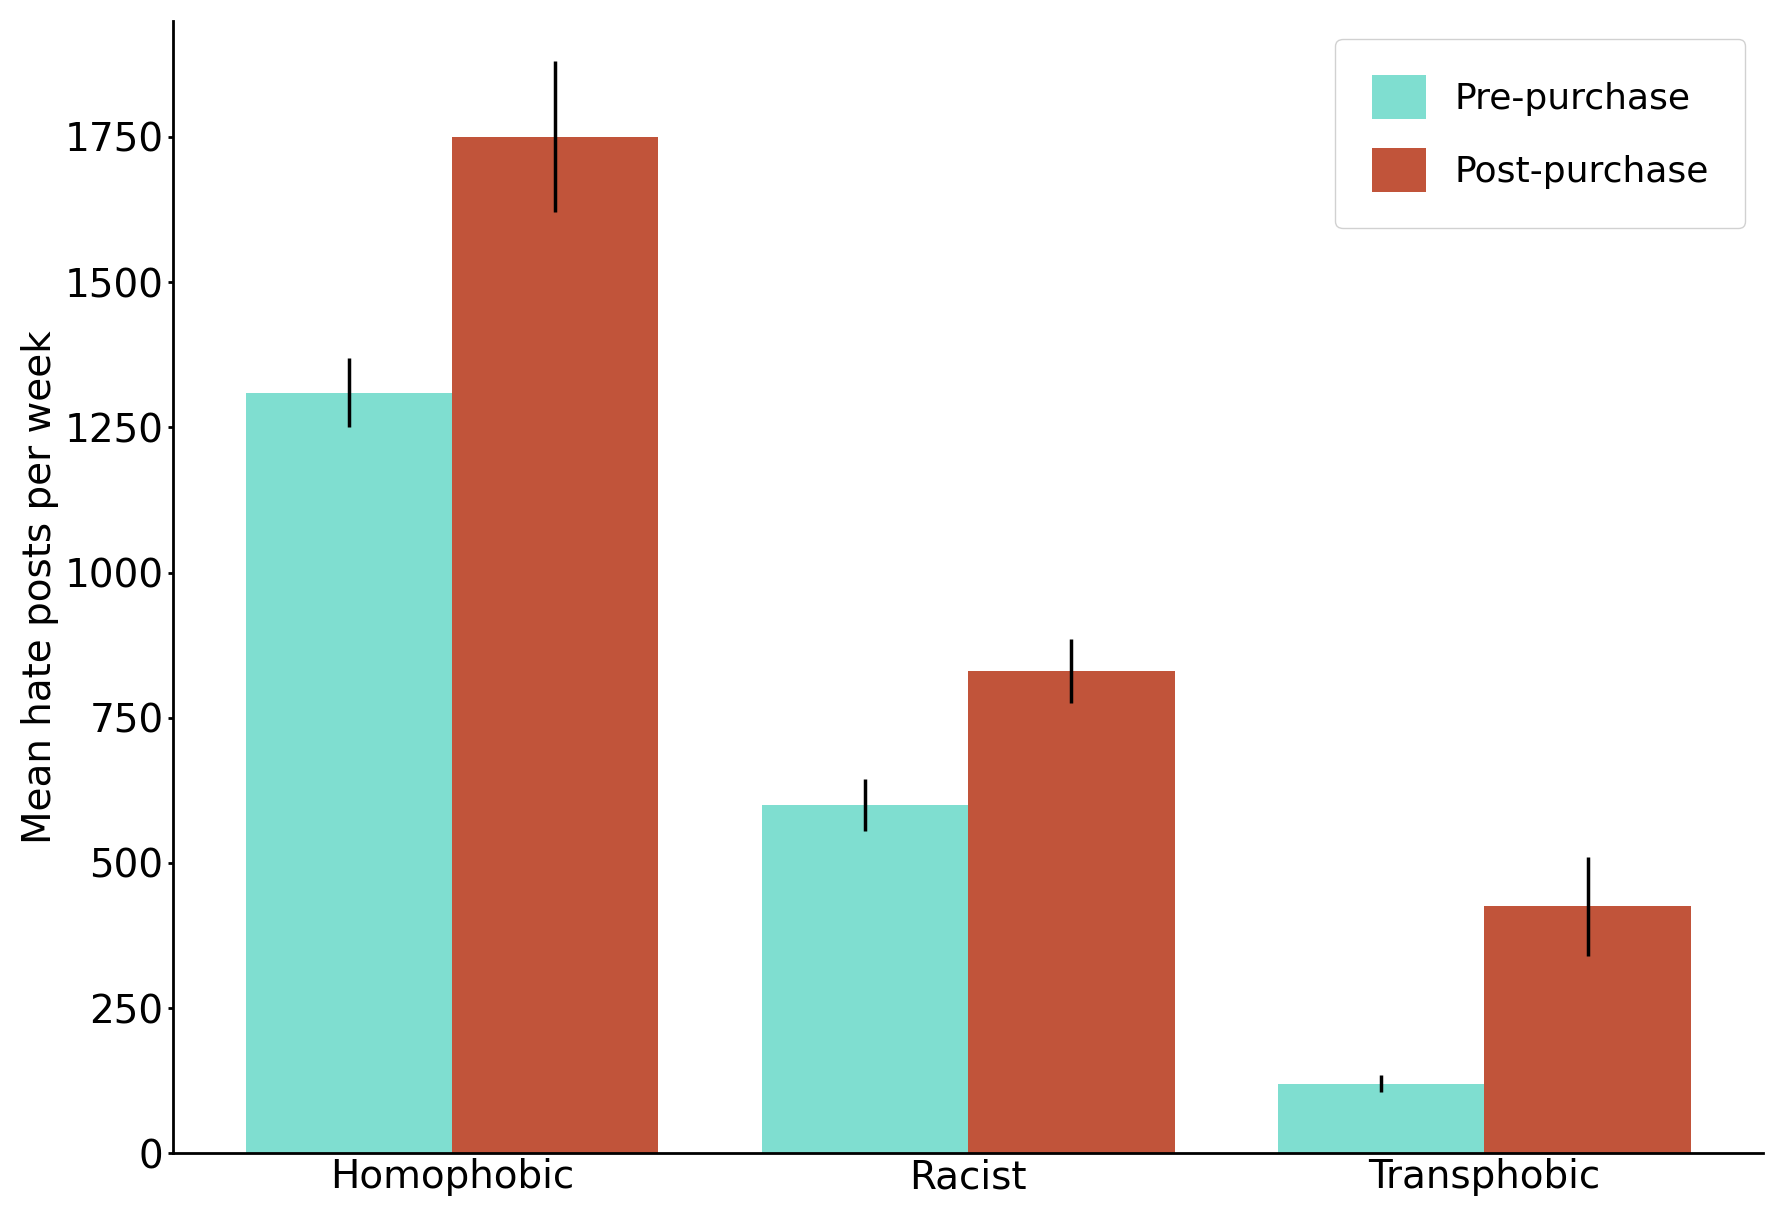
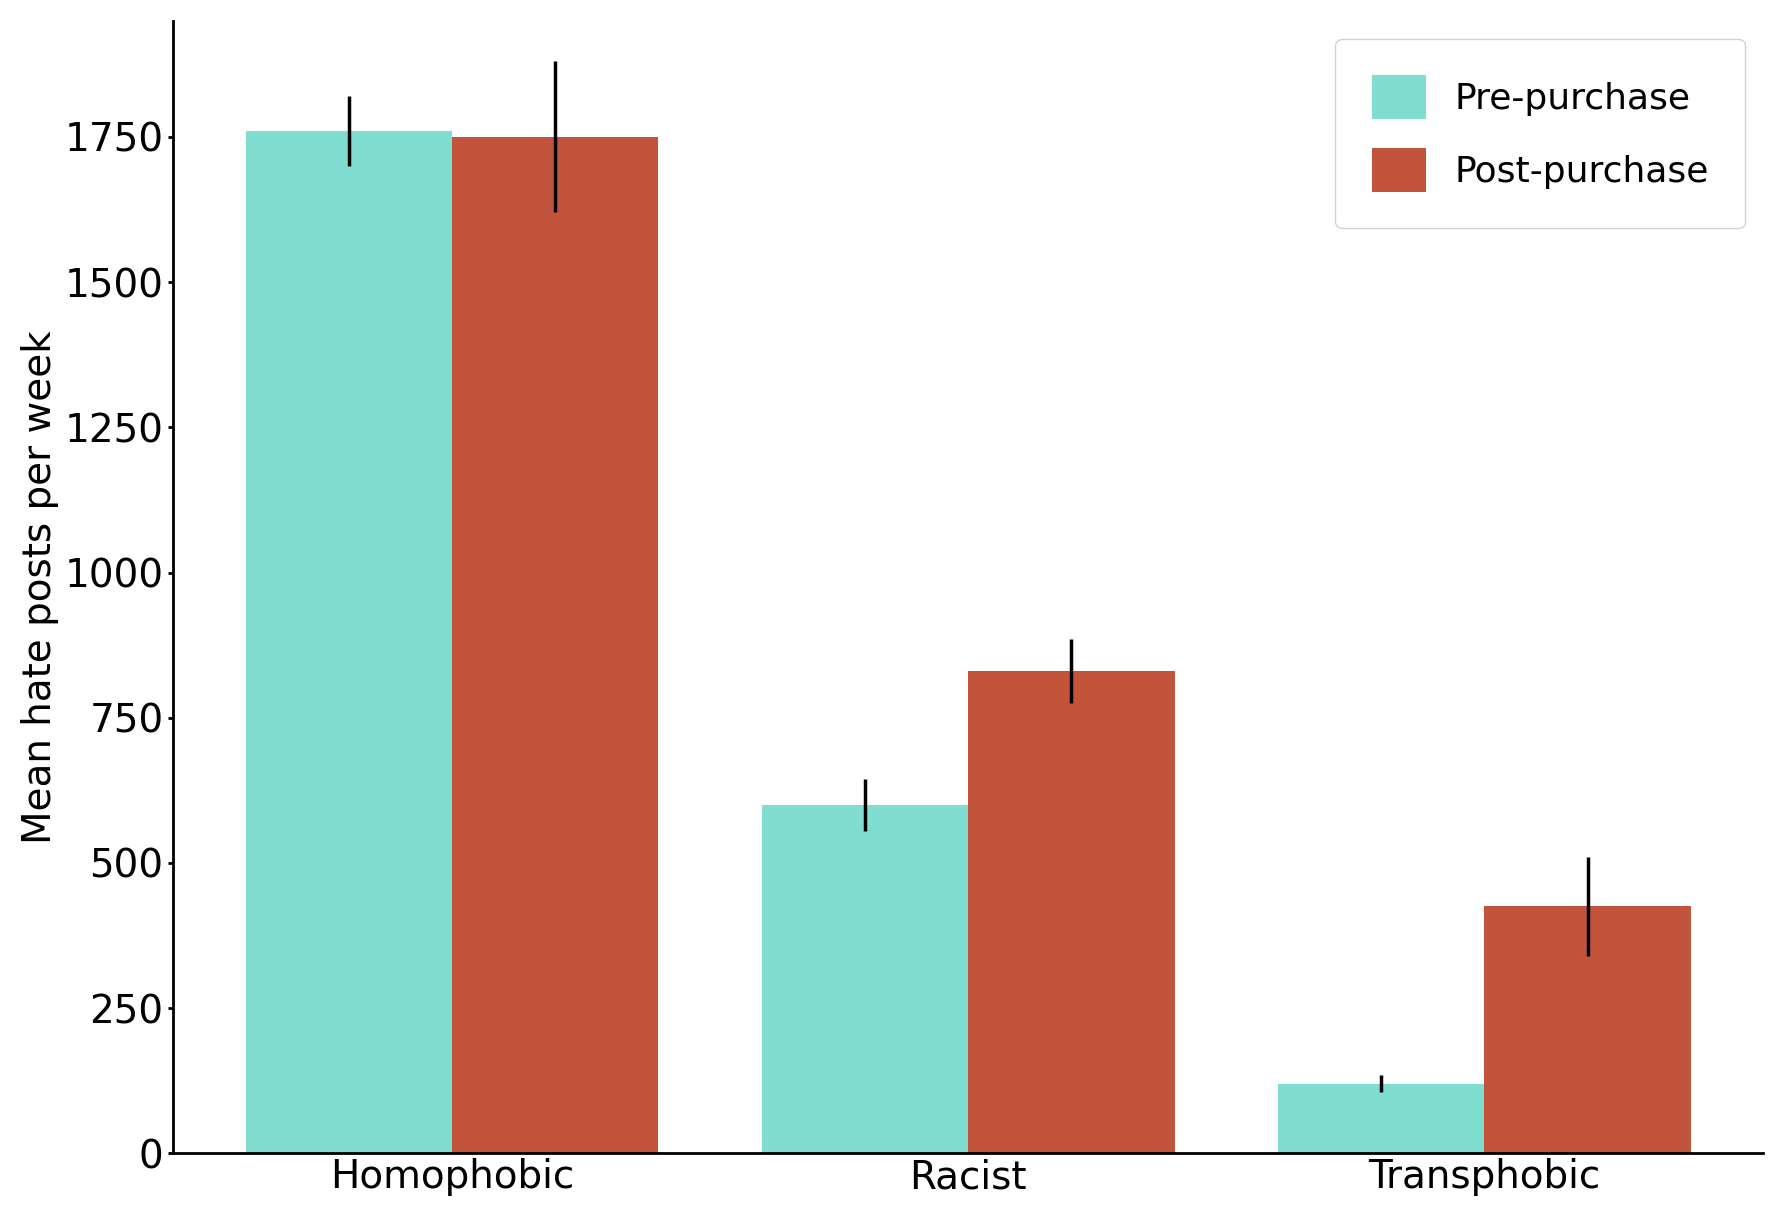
Pre-purchase/Homophobic: 1310 -> 1760
